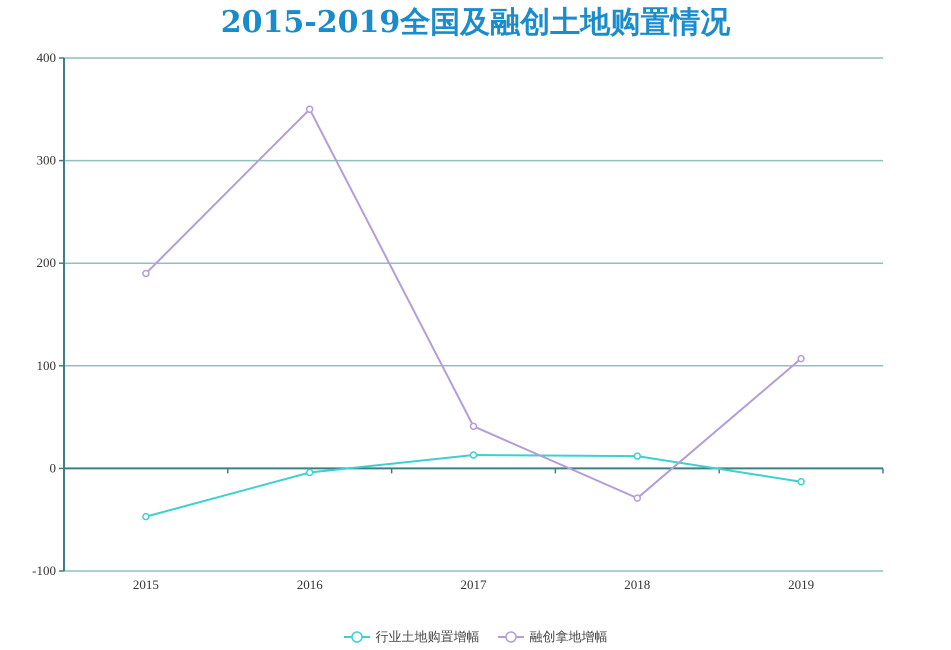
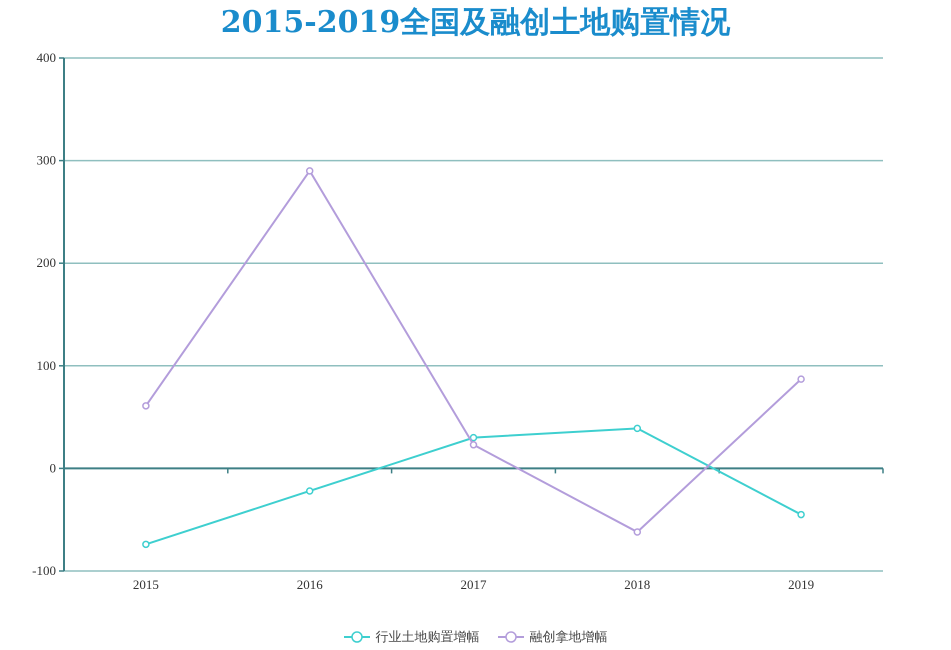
行业土地购置增幅/2015: -47 -> -74
融创拿地增幅/2015: 190 -> 61
行业土地购置增幅/2016: -4 -> -22
融创拿地增幅/2016: 350 -> 290
行业土地购置增幅/2017: 13 -> 30
融创拿地增幅/2017: 41 -> 23
行业土地购置增幅/2018: 12 -> 39
融创拿地增幅/2018: -29 -> -62
行业土地购置增幅/2019: -13 -> -45
融创拿地增幅/2019: 107 -> 87
